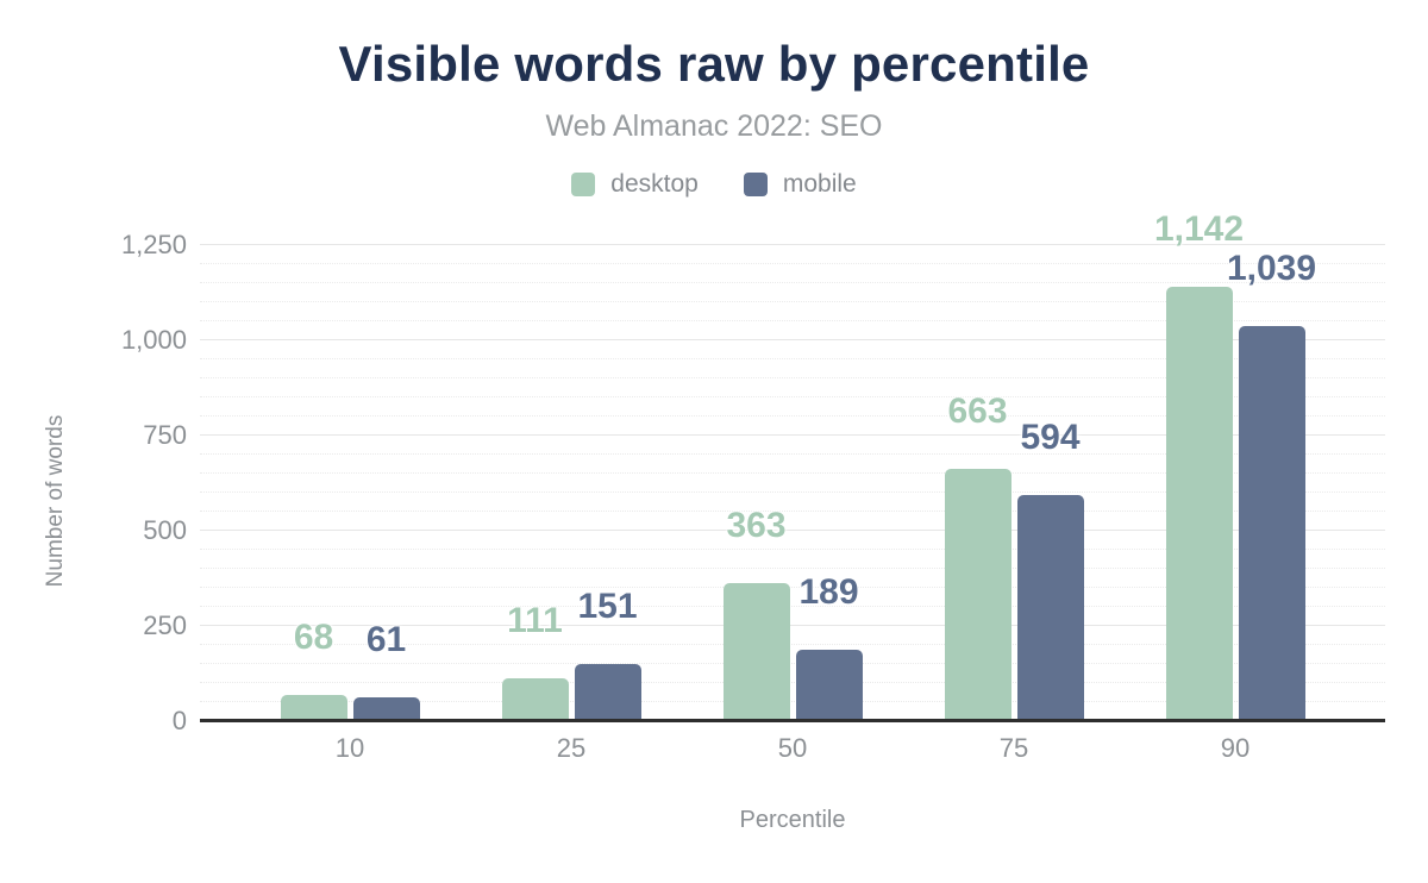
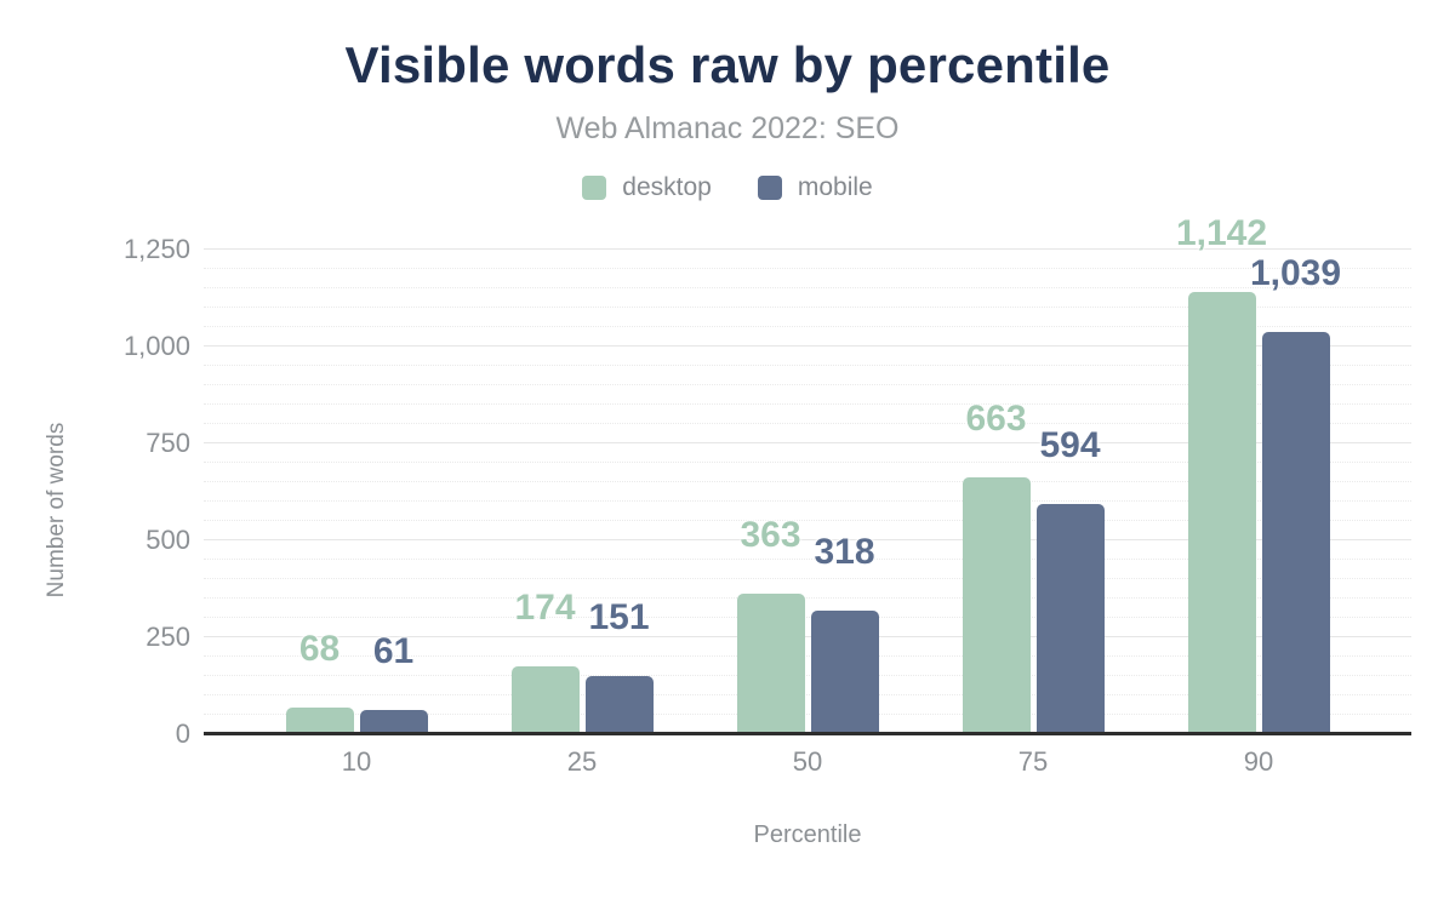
desktop/25: 111 -> 174
mobile/50: 189 -> 318
